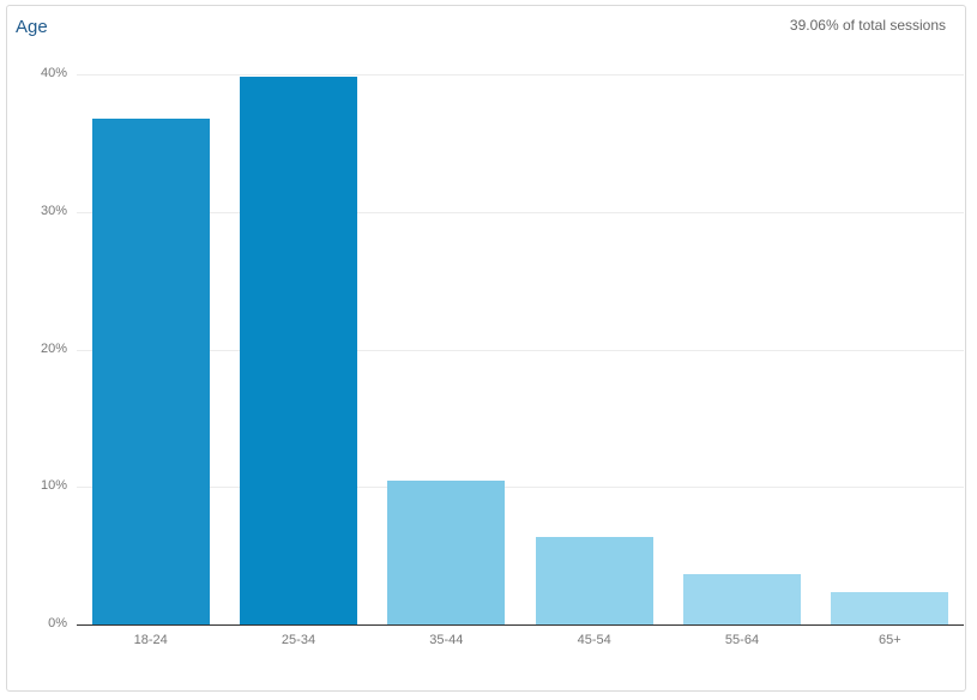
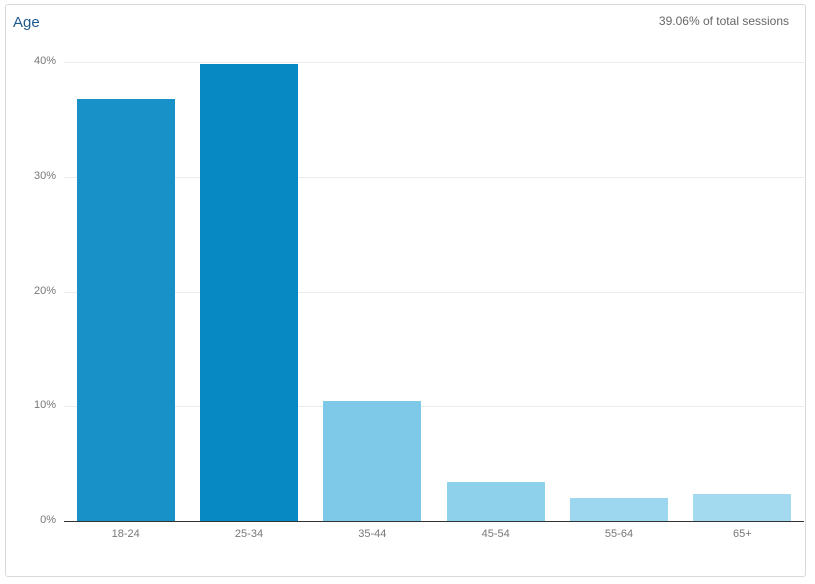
45-54: 6.4% -> 3.4%
55-64: 3.7% -> 2.0%
